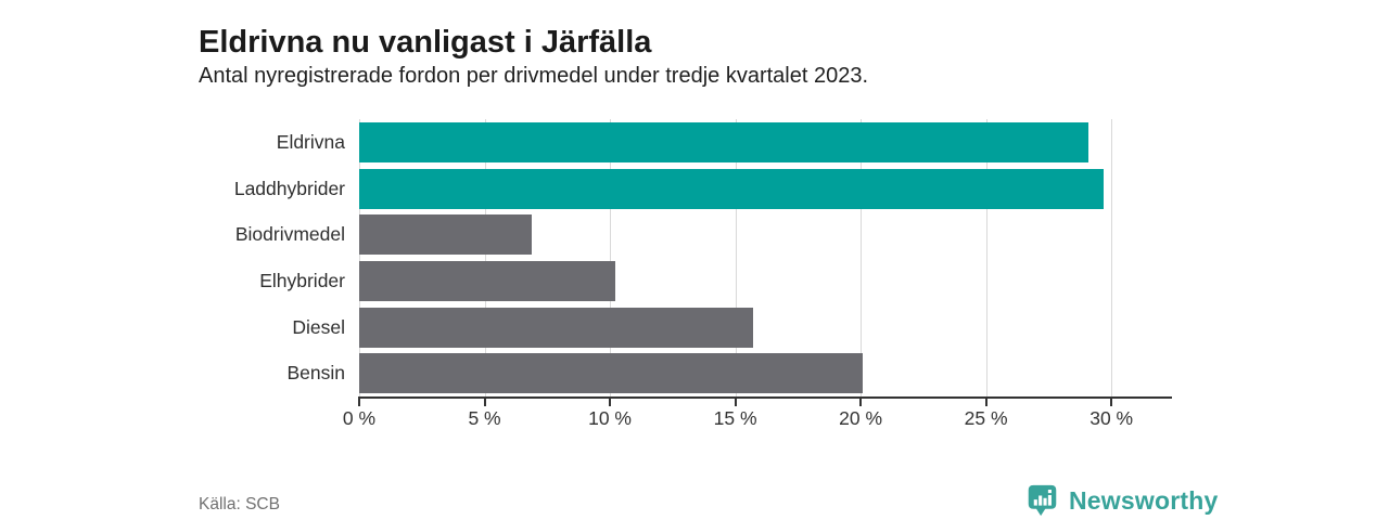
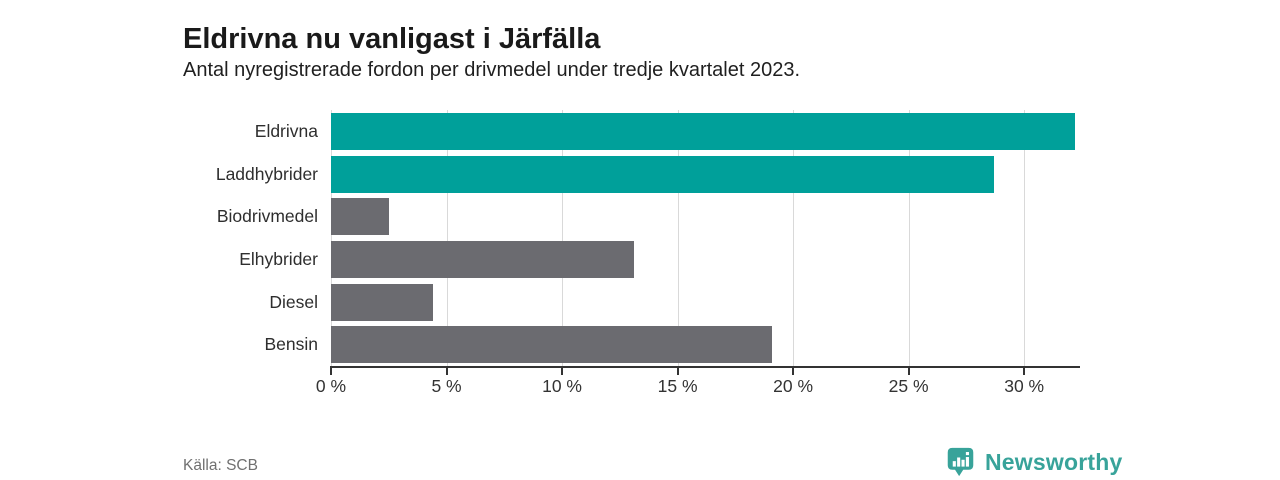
Eldrivna: 29.1% -> 32.2%
Laddhybrider: 29.7% -> 28.7%
Biodrivmedel: 6.9% -> 2.5%
Elhybrider: 10.2% -> 13.1%
Diesel: 15.7% -> 4.4%
Bensin: 20.1% -> 19.1%
